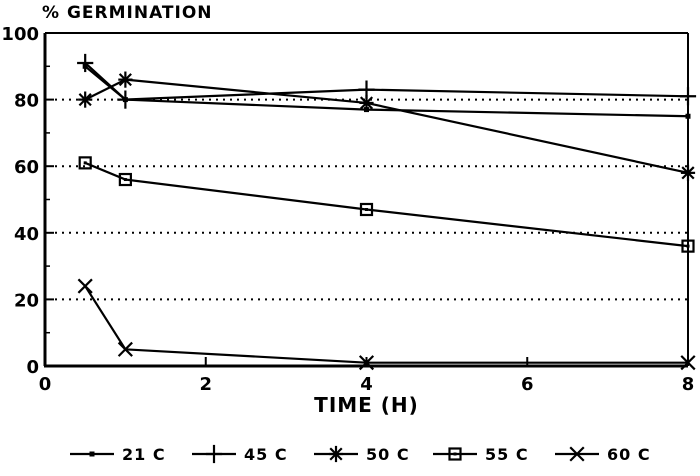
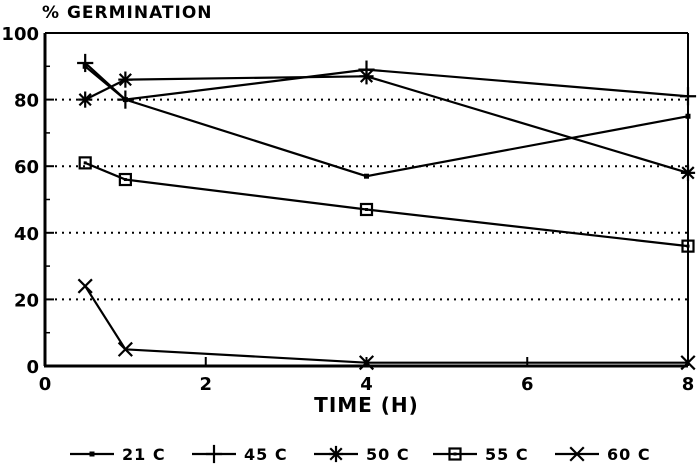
21 C/4: 77 -> 57
45 C/4: 83 -> 89
50 C/4: 79 -> 87
